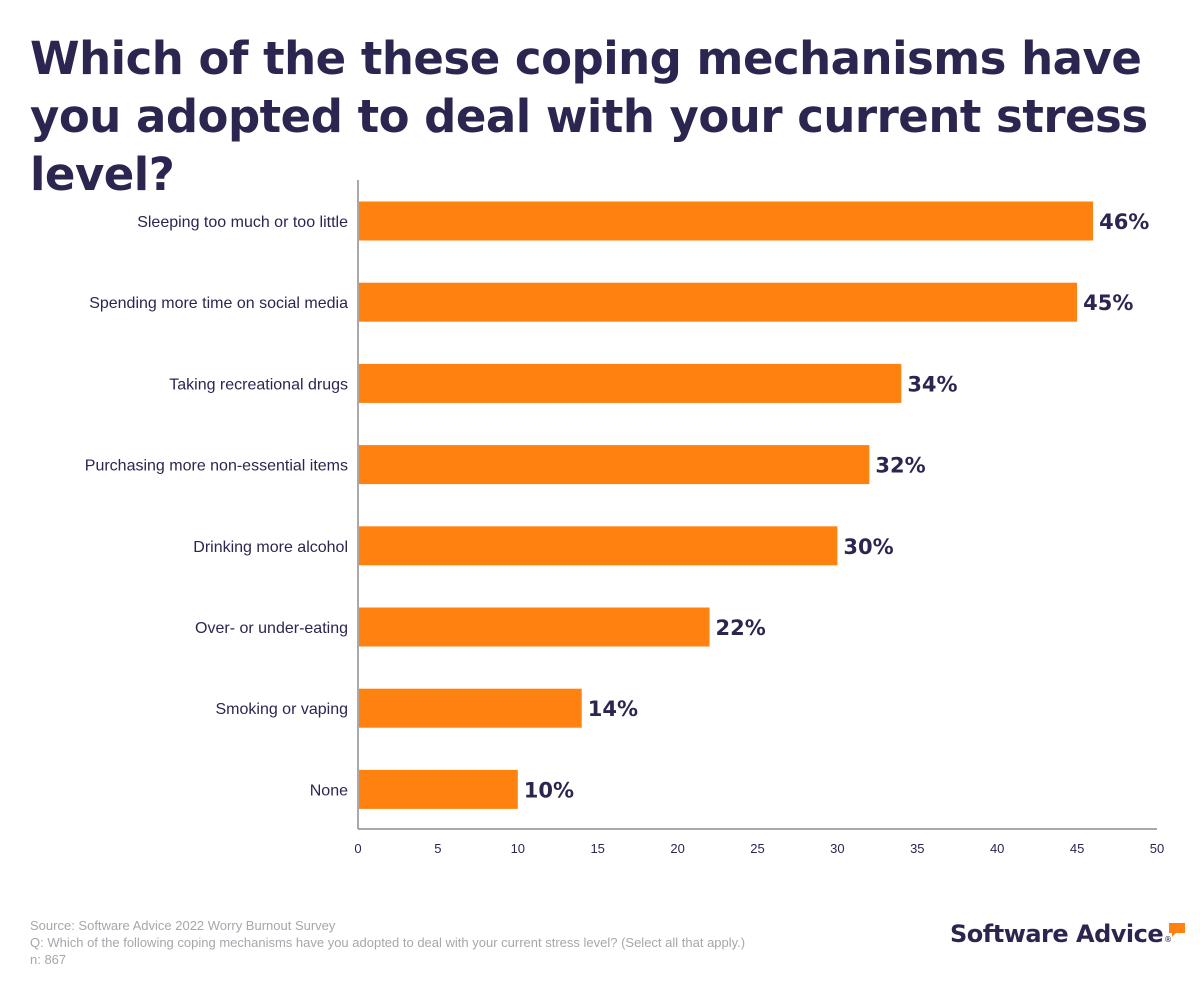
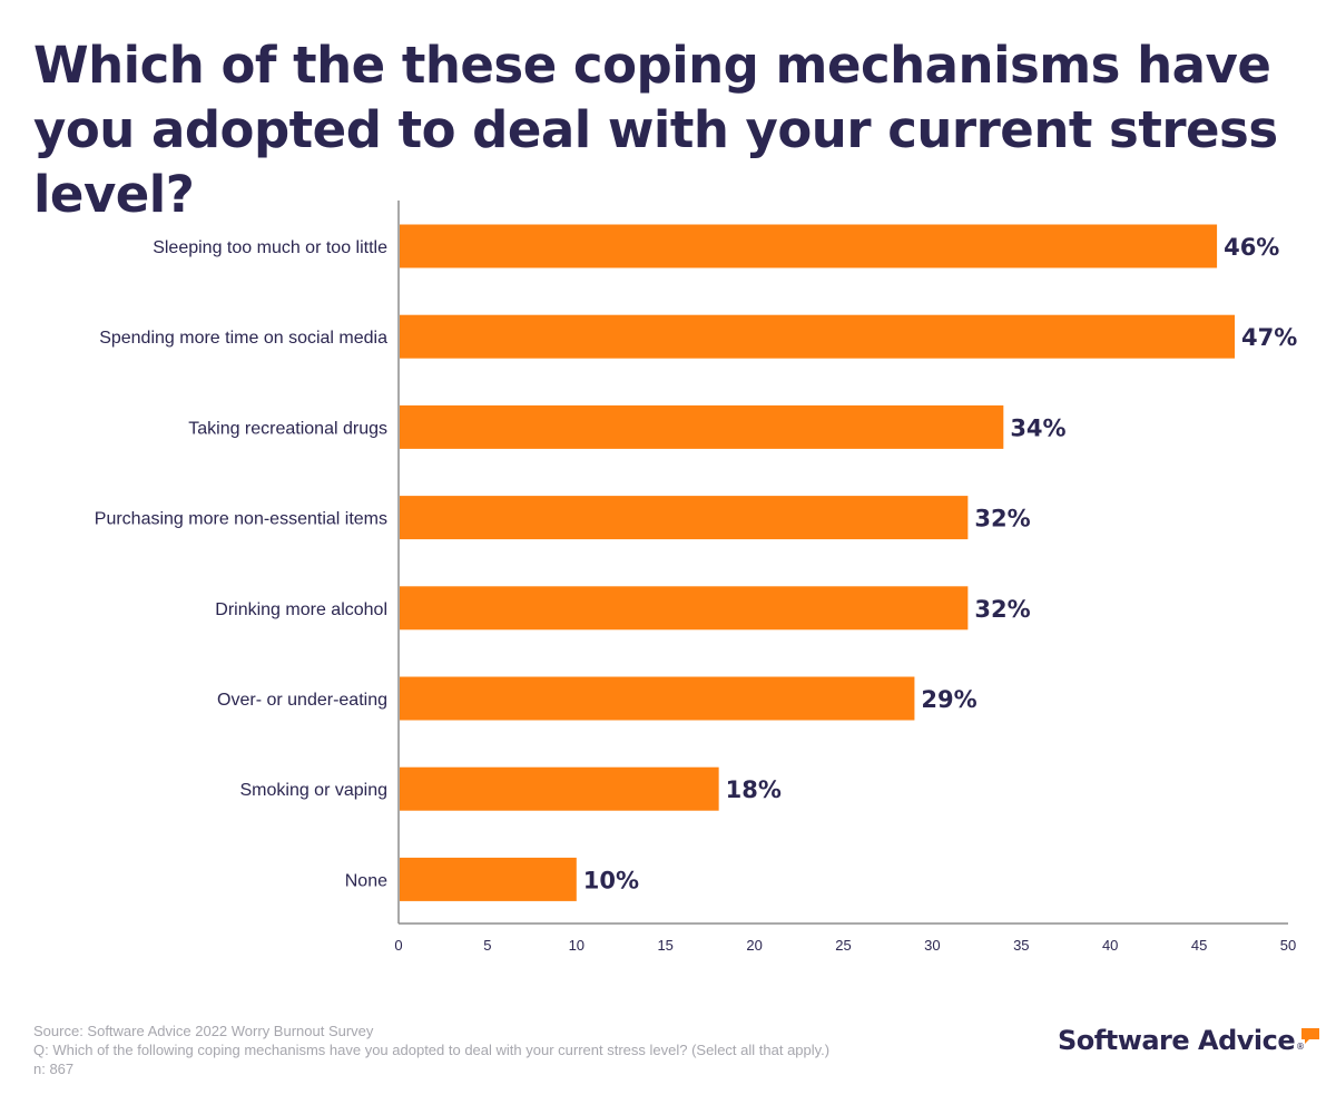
Spending more time on social media: 45% -> 47%
Drinking more alcohol: 30% -> 32%
Over- or under-eating: 22% -> 29%
Smoking or vaping: 14% -> 18%
